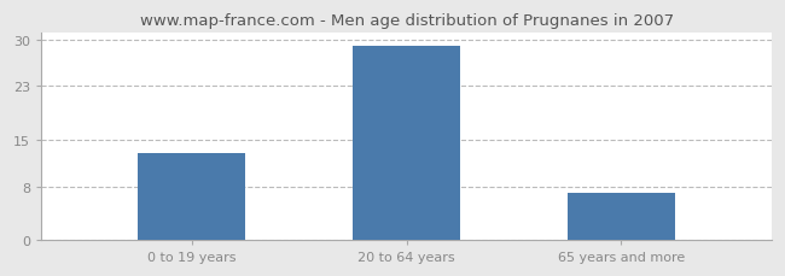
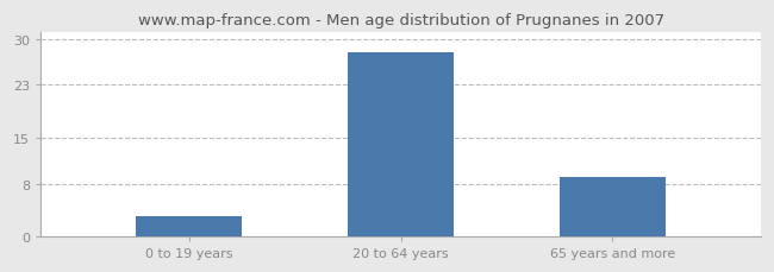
0 to 19 years: 13 -> 3
20 to 64 years: 29 -> 28
65 years and more: 7 -> 9
